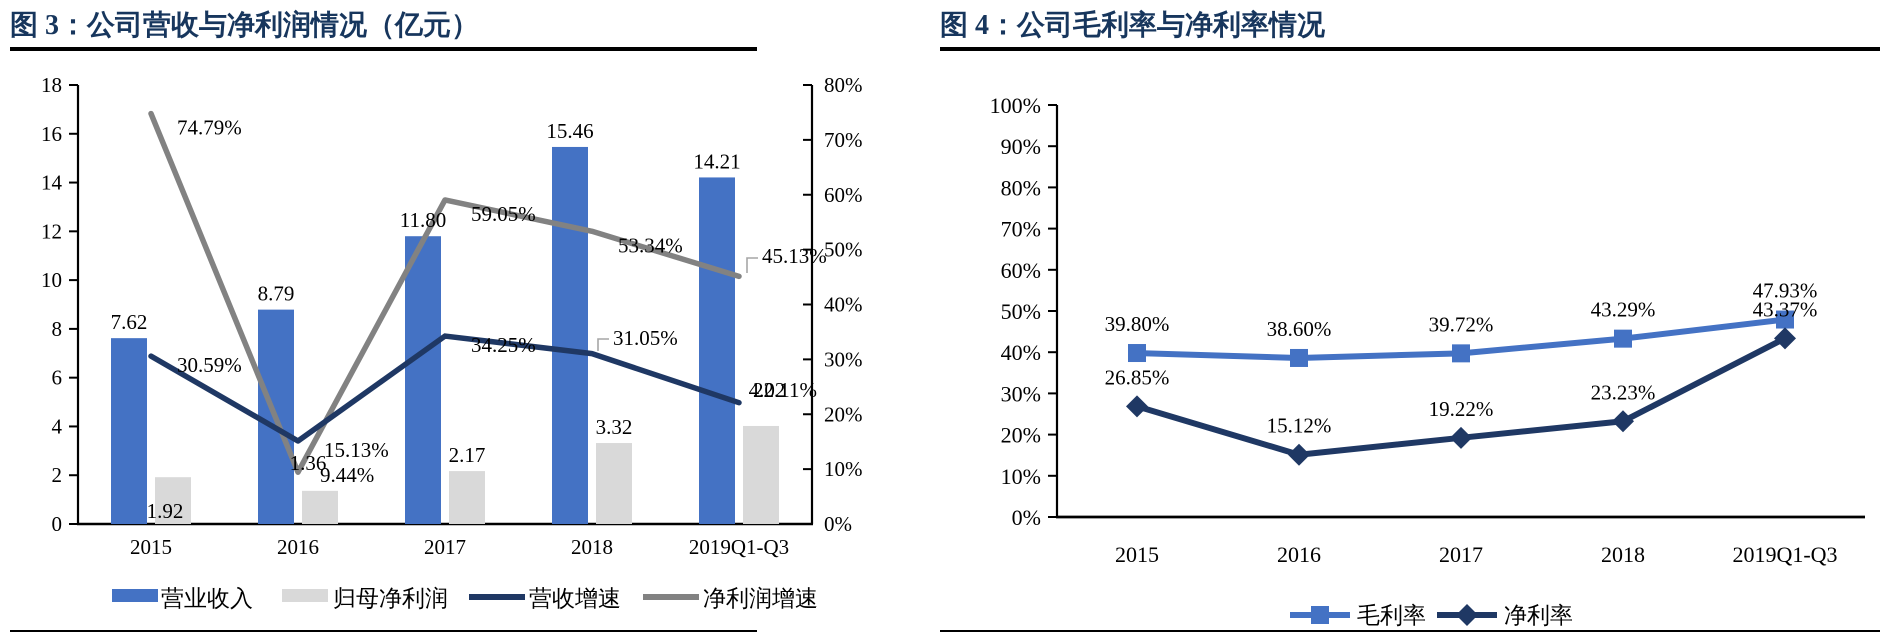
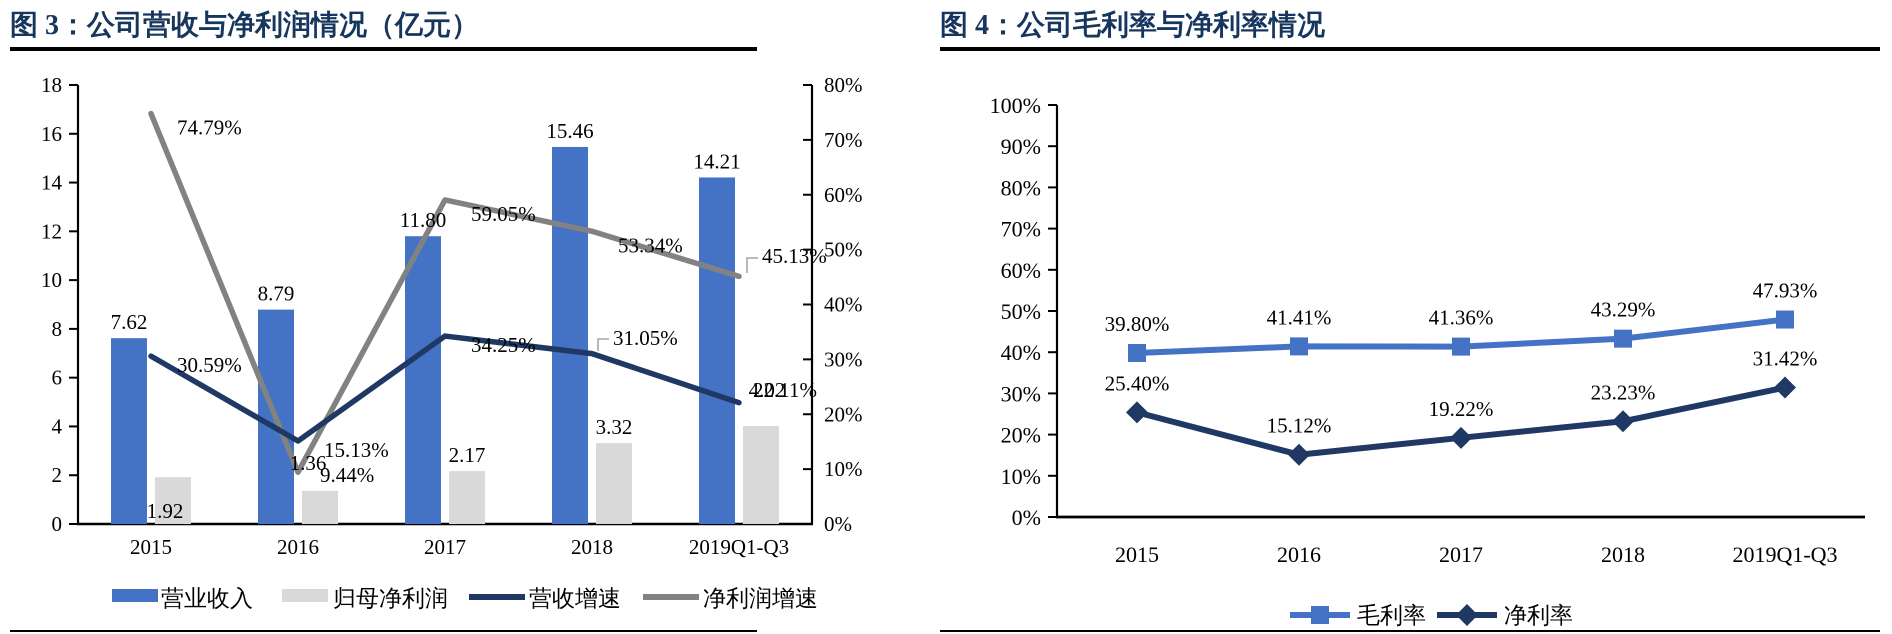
图 4：公司毛利率与净利率情况/净利率/2015: 26.85% -> 25.40%
图 4：公司毛利率与净利率情况/毛利率/2016: 38.60% -> 41.41%
图 4：公司毛利率与净利率情况/毛利率/2017: 39.72% -> 41.36%
图 4：公司毛利率与净利率情况/净利率/2019Q1-Q3: 43.37% -> 31.42%
